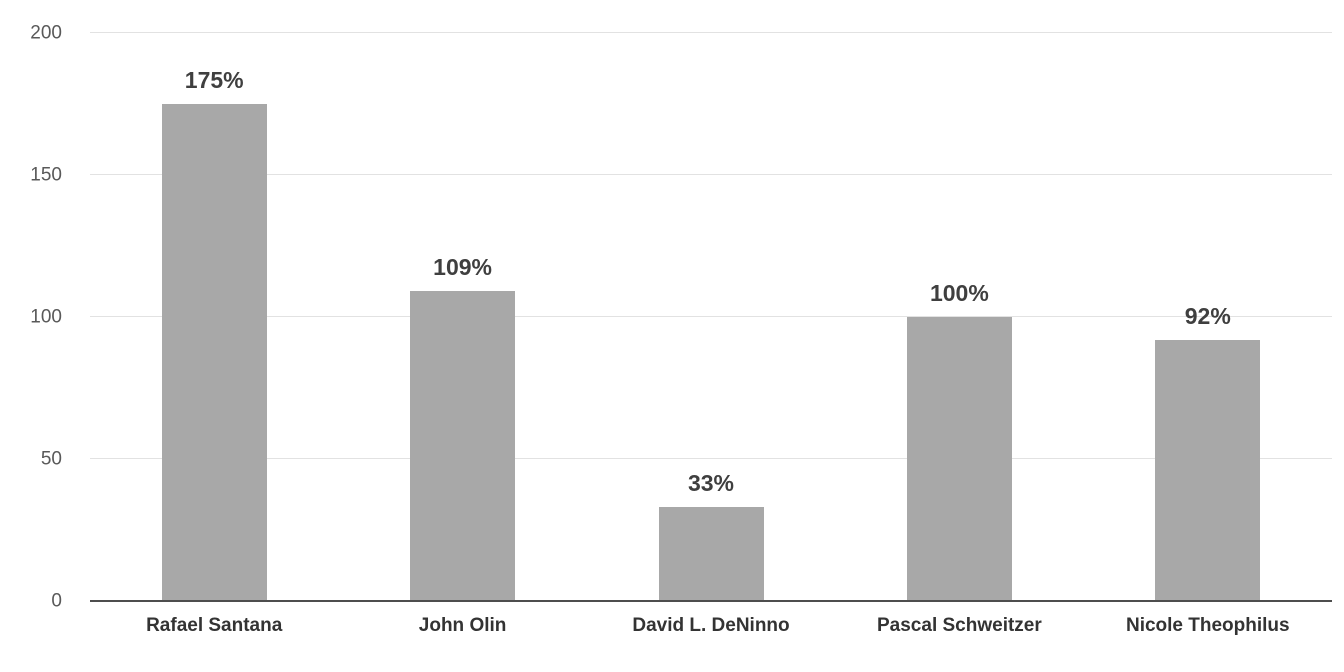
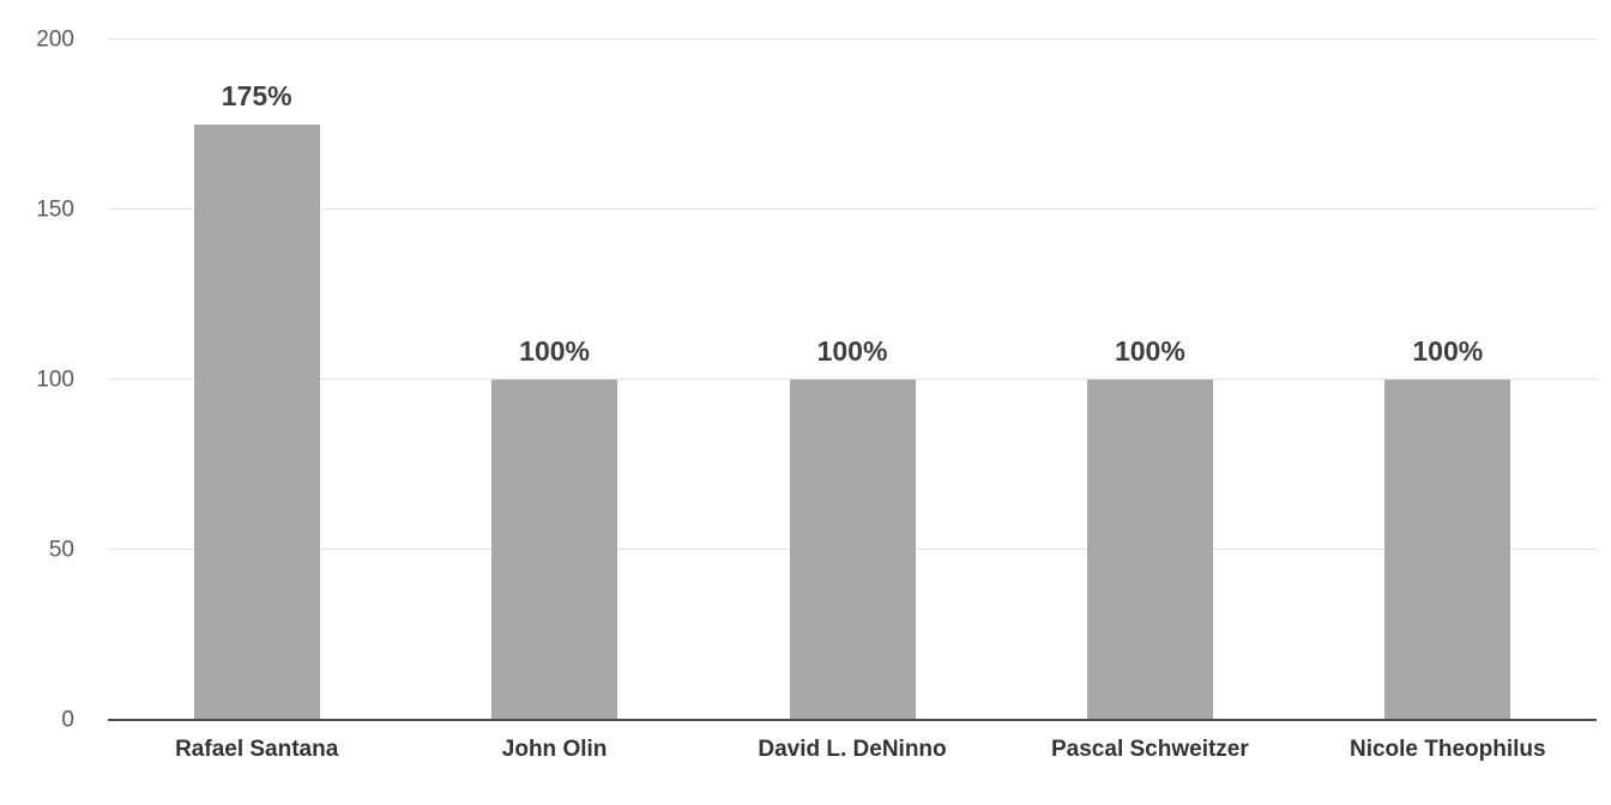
John Olin: 109% -> 100%
David L. DeNinno: 33% -> 100%
Nicole Theophilus: 92% -> 100%
